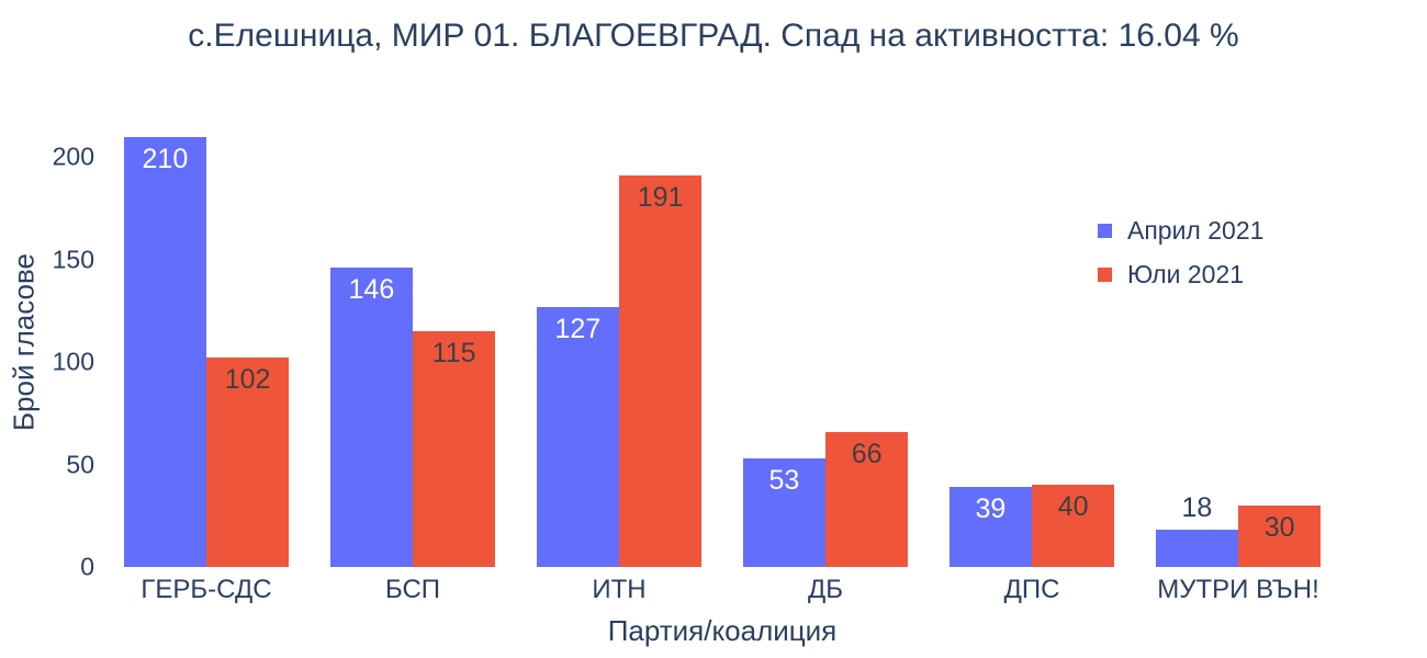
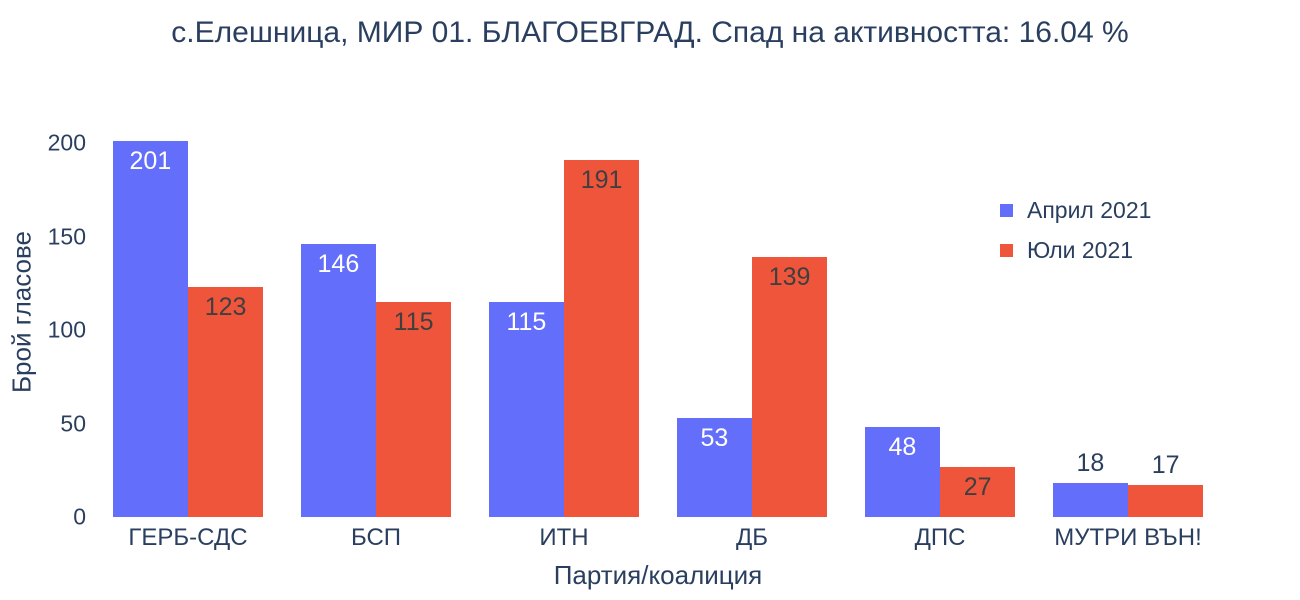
Април 2021/ГЕРБ-СДС: 210 -> 201
Юли 2021/ГЕРБ-СДС: 102 -> 123
Април 2021/ИТН: 127 -> 115
Юли 2021/ДБ: 66 -> 139
Април 2021/ДПС: 39 -> 48
Юли 2021/ДПС: 40 -> 27
Юли 2021/МУТРИ ВЪН!: 30 -> 17
